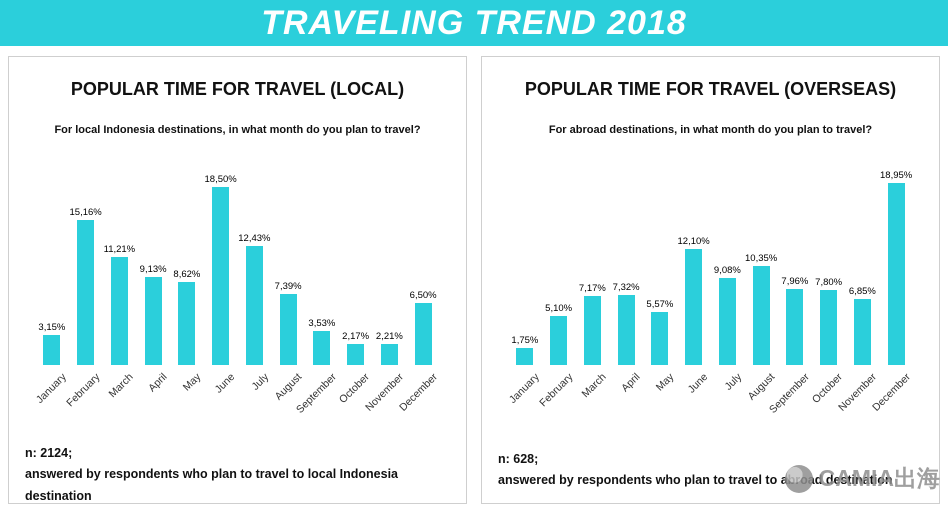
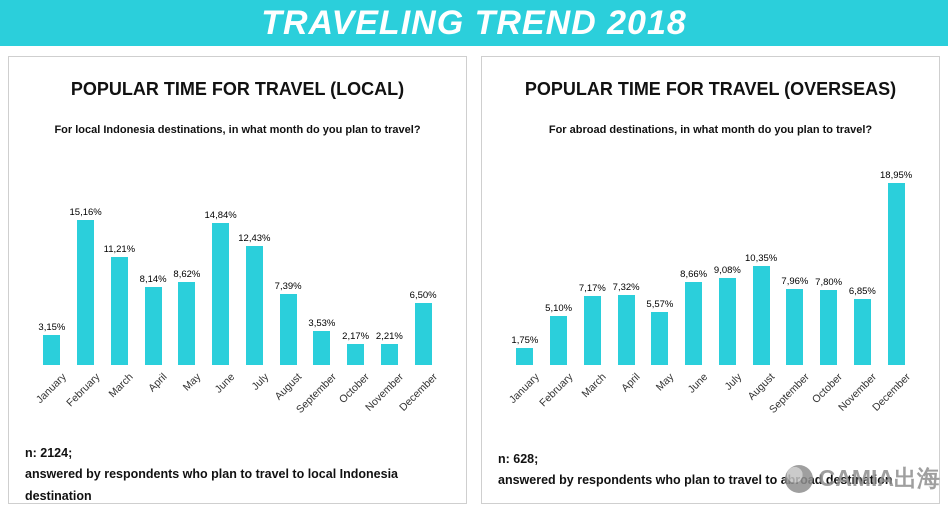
POPULAR TIME FOR TRAVEL (LOCAL)/April: 9,13% -> 8,14%
POPULAR TIME FOR TRAVEL (LOCAL)/June: 18,50% -> 14,84%
POPULAR TIME FOR TRAVEL (OVERSEAS)/June: 12,10% -> 8,66%
